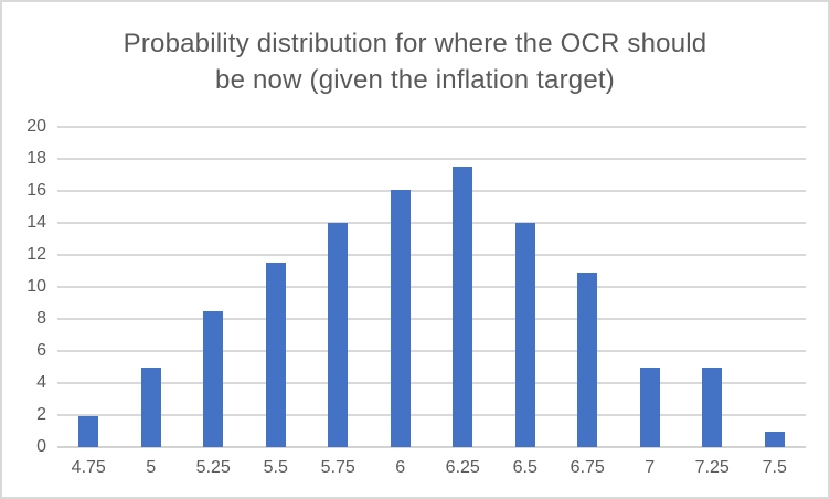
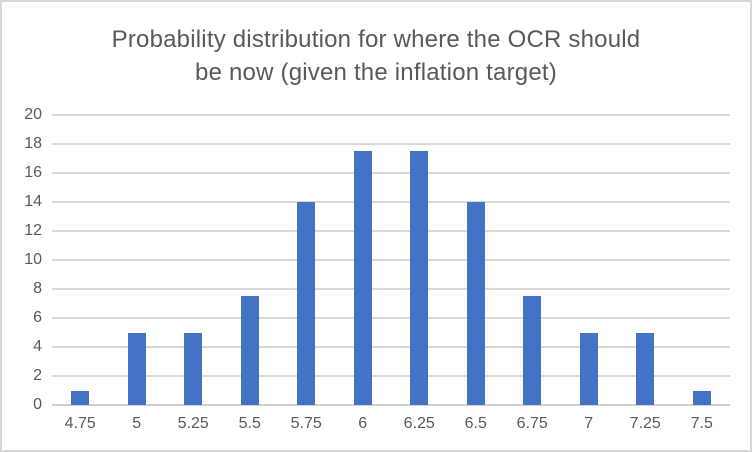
4.75: 1.9 -> 1.0
5.25: 8.5 -> 5.0
5.5: 11.5 -> 7.5
6: 16.1 -> 17.5
6.75: 10.9 -> 7.5
